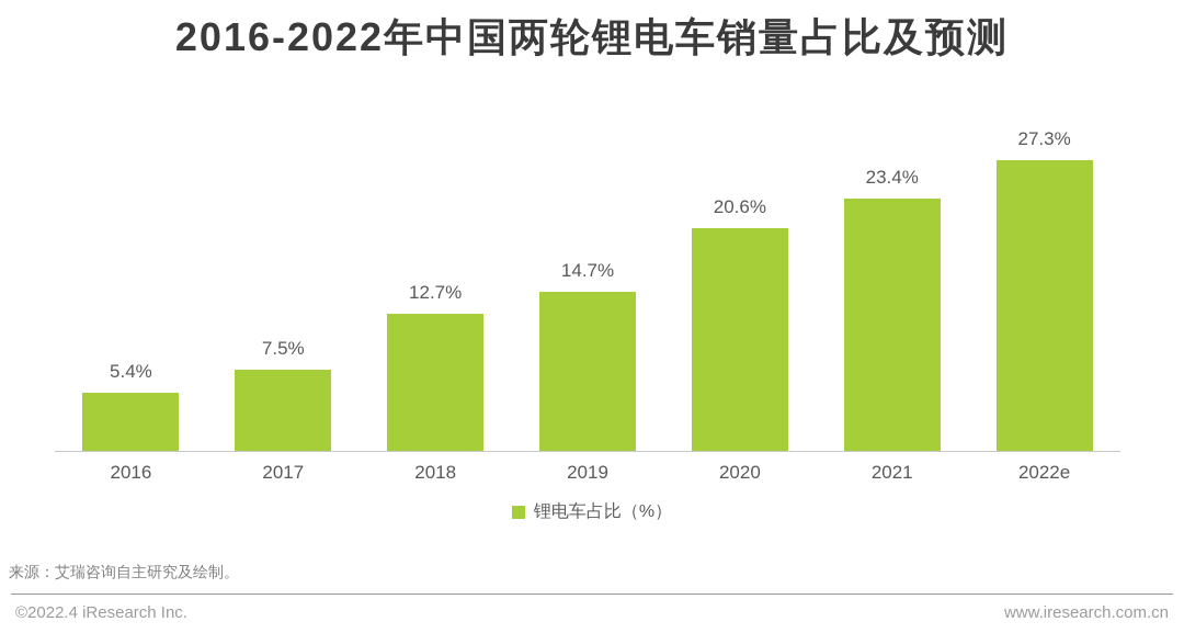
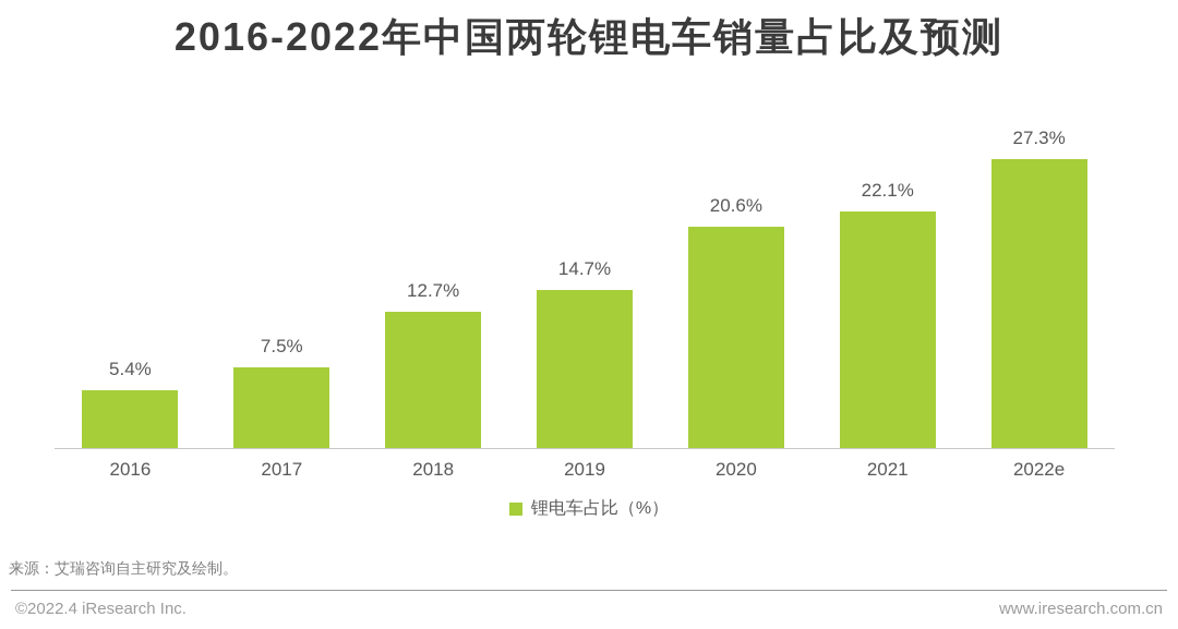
2021: 23.4% -> 22.1%
